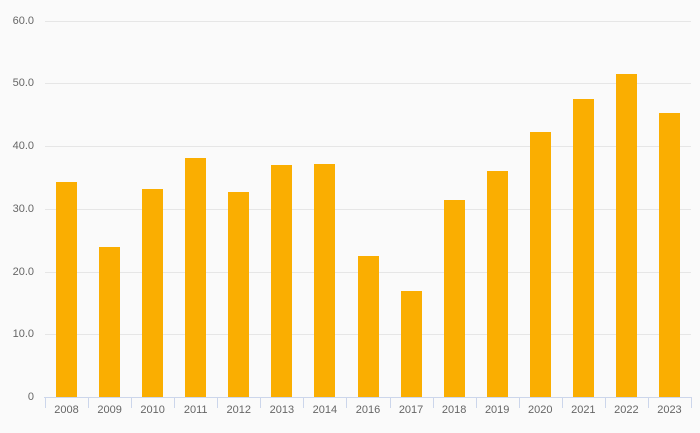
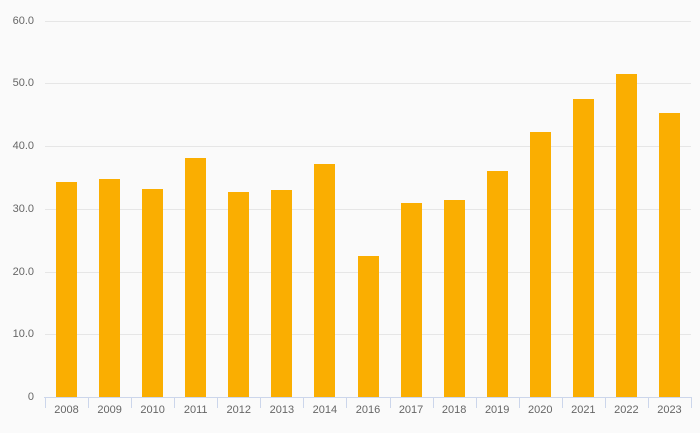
2009: 24 -> 35
2013: 37 -> 33
2017: 17 -> 31
